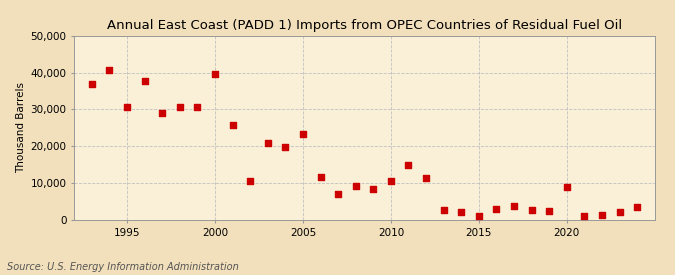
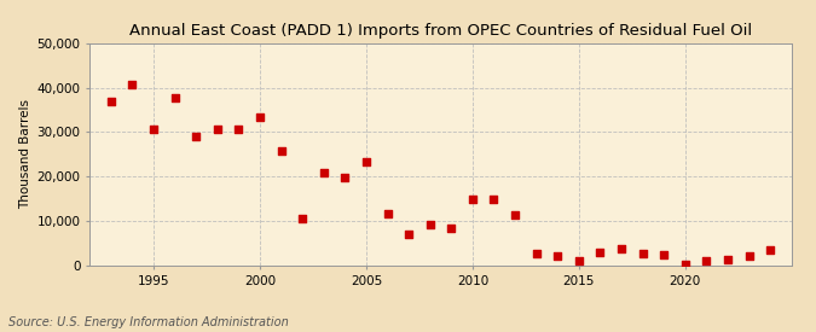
2000: 39,500 -> 33,300
2010: 10,500 -> 14,900
2020: 9,000 -> 200
